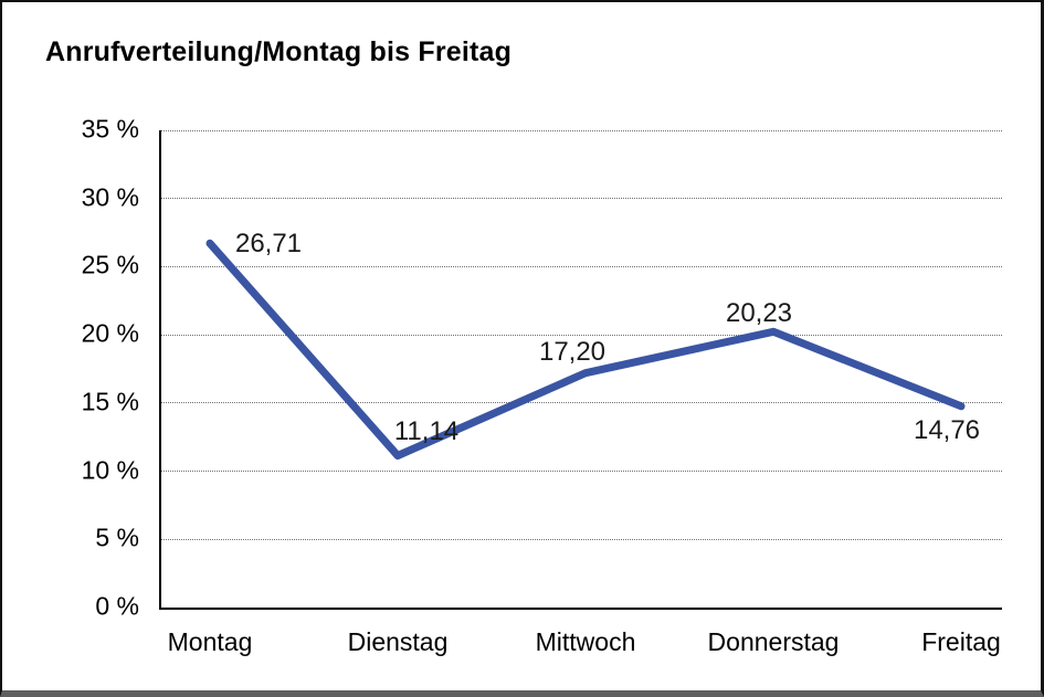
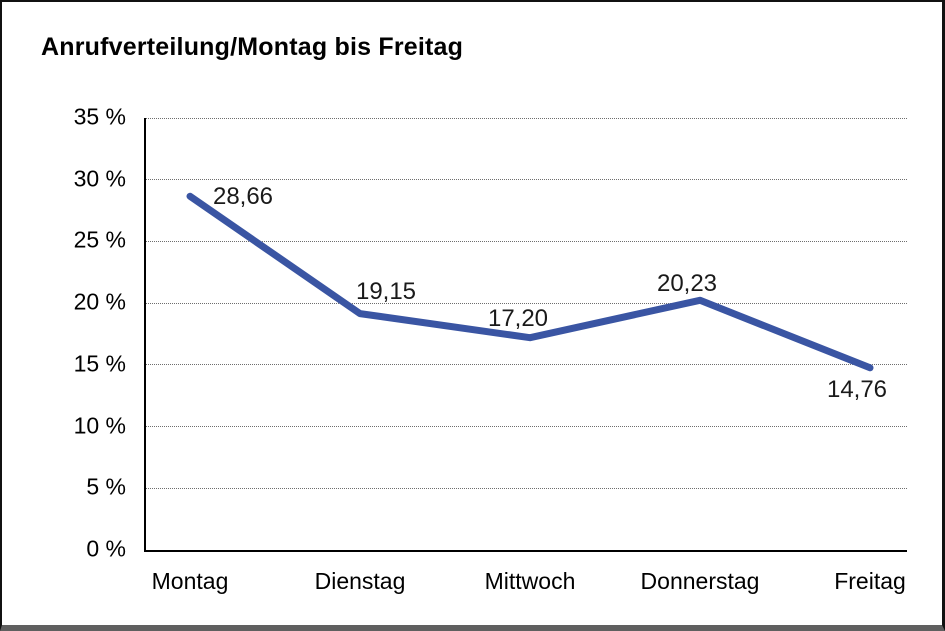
Montag: 26,71 -> 28,66
Dienstag: 11,14 -> 19,15
